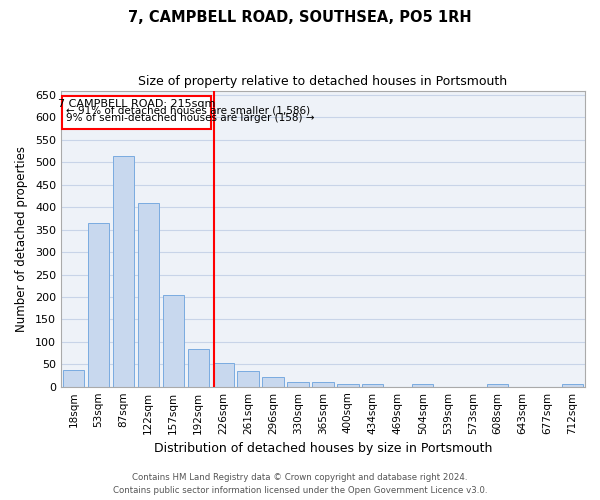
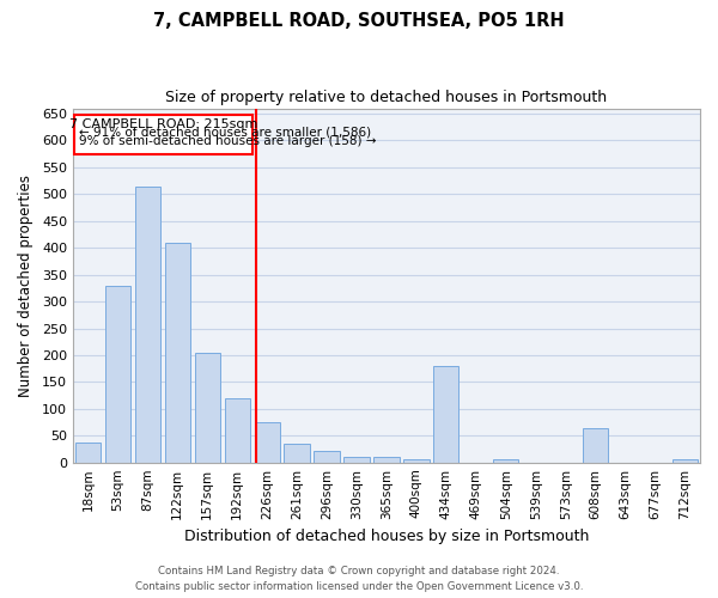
53sqm: 365 -> 330
192sqm: 83 -> 120
226sqm: 53 -> 75
434sqm: 5 -> 180
608sqm: 5 -> 65
